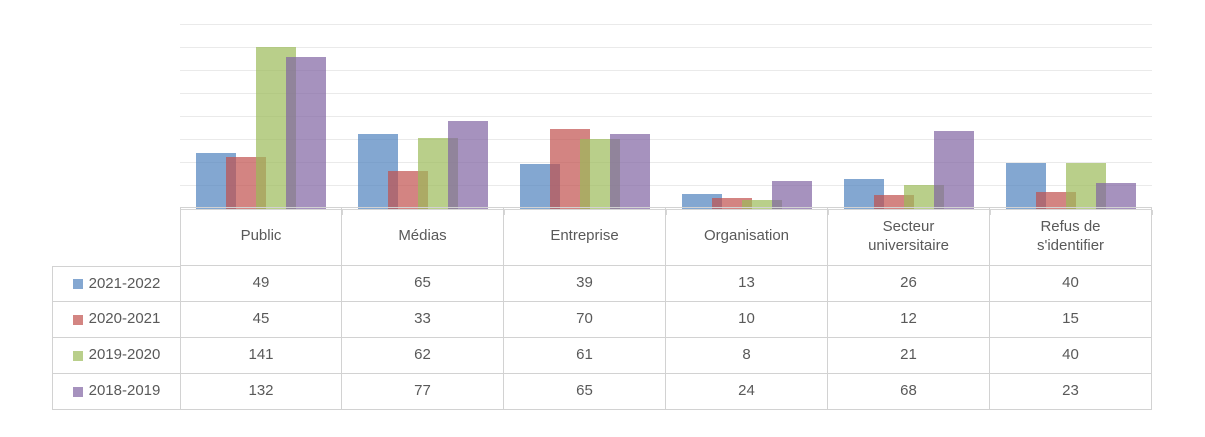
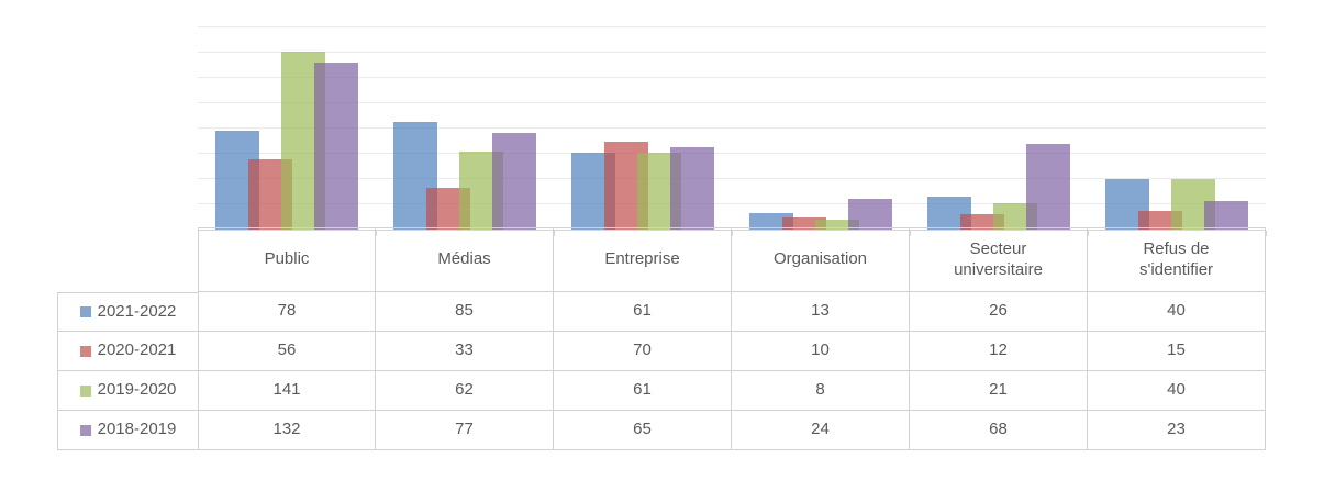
2021-2022/Public: 49 -> 78
2020-2021/Public: 45 -> 56
2021-2022/Médias: 65 -> 85
2021-2022/Entreprise: 39 -> 61
